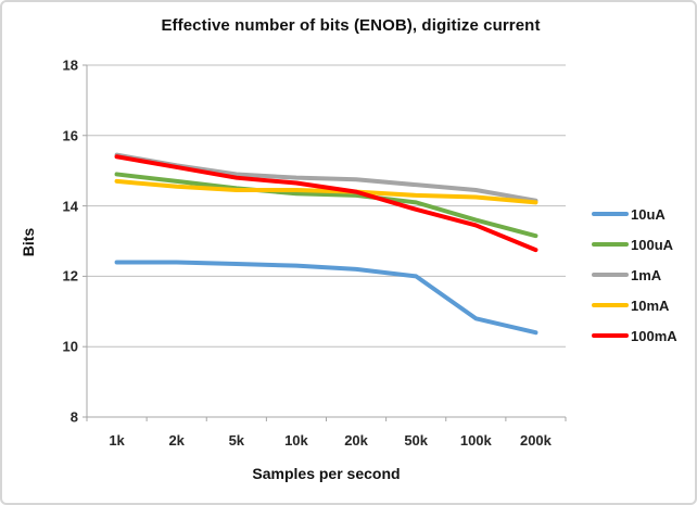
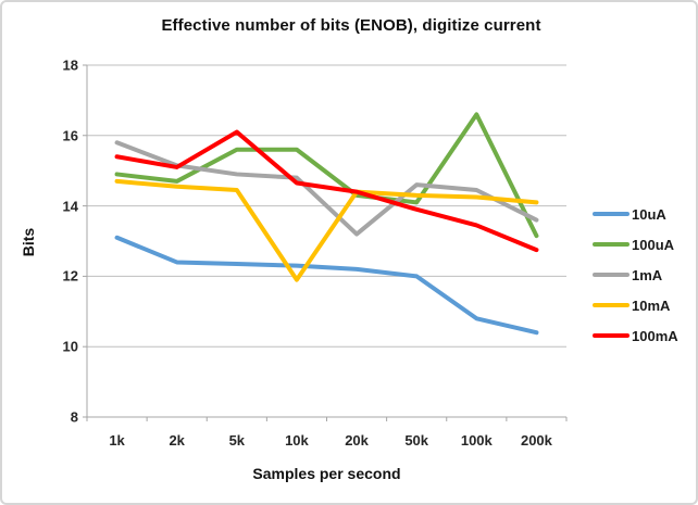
10uA/1k: 12.4 -> 13.1
1mA/1k: 15.4 -> 15.8
100uA/5k: 14.5 -> 15.6
100mA/5k: 14.8 -> 16.1
100uA/10k: 14.3 -> 15.6
10mA/10k: 14.4 -> 11.9
1mA/20k: 14.8 -> 13.2
100uA/100k: 13.6 -> 16.6
1mA/200k: 14.2 -> 13.6
